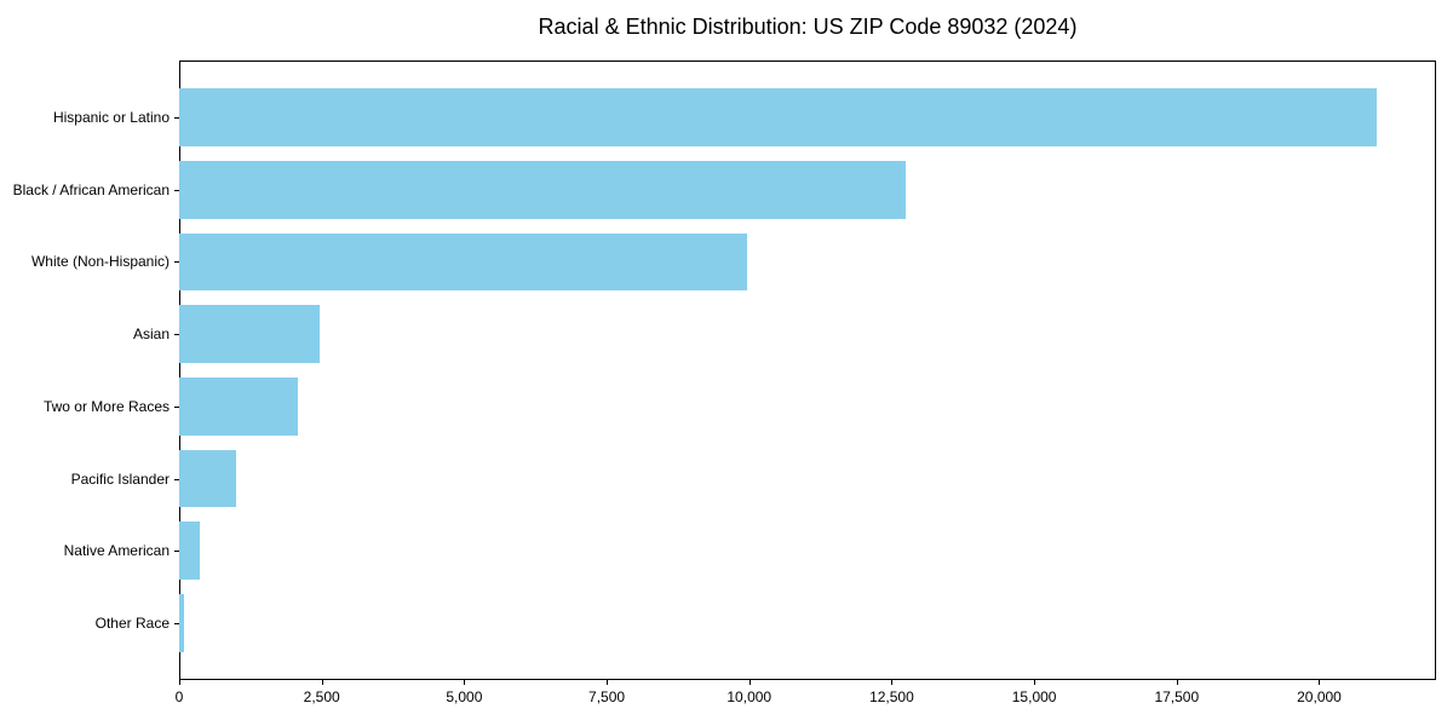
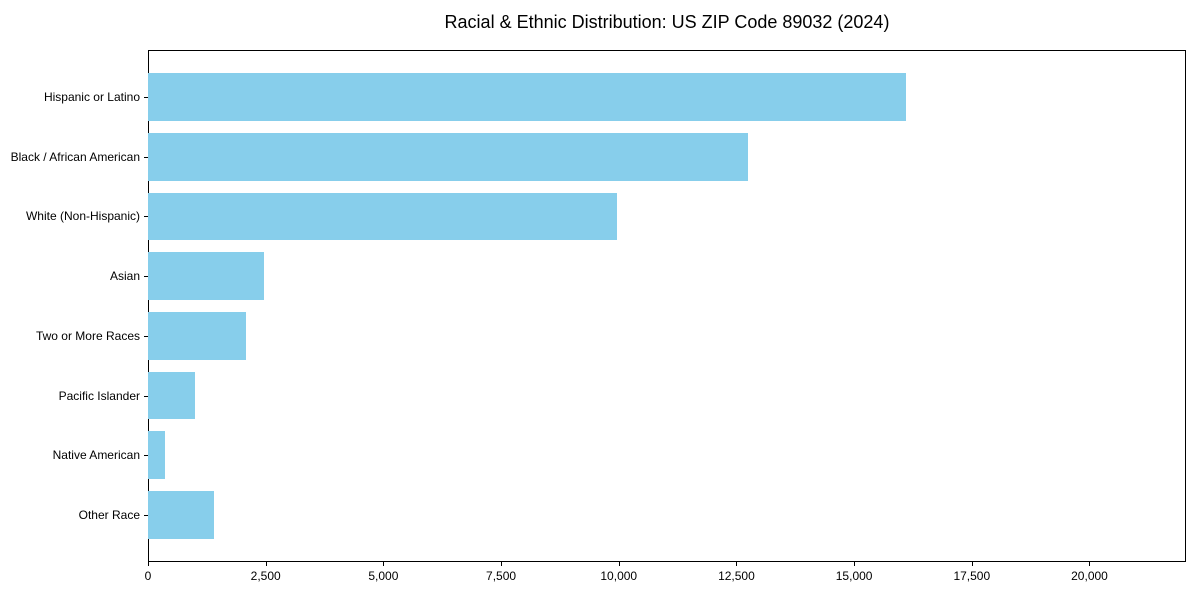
Hispanic or Latino: 21000 -> 16100
Other Race: 100 -> 1400
